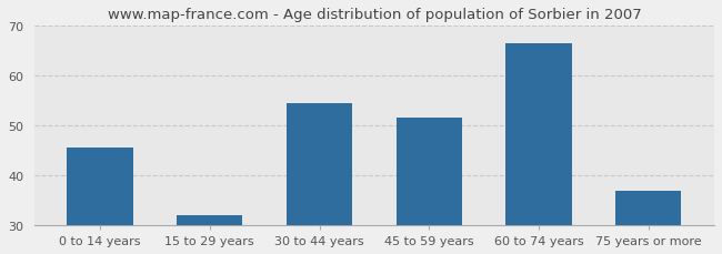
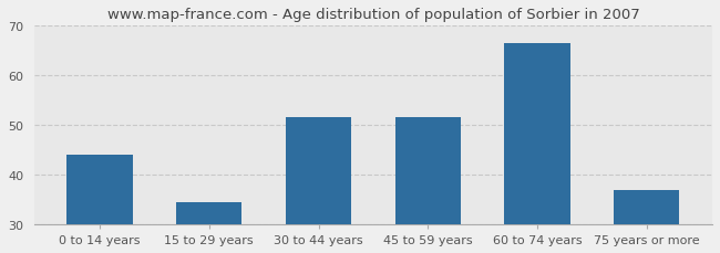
0 to 14 years: 45.5 -> 44.0
15 to 29 years: 32.0 -> 34.5
30 to 44 years: 54.5 -> 51.5
